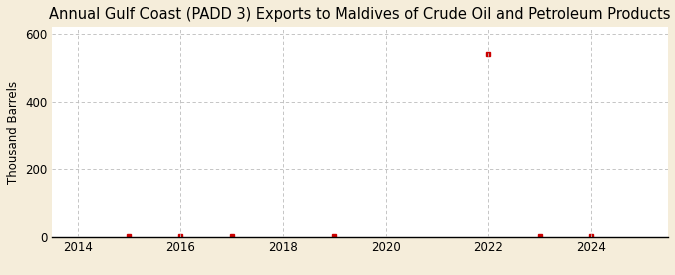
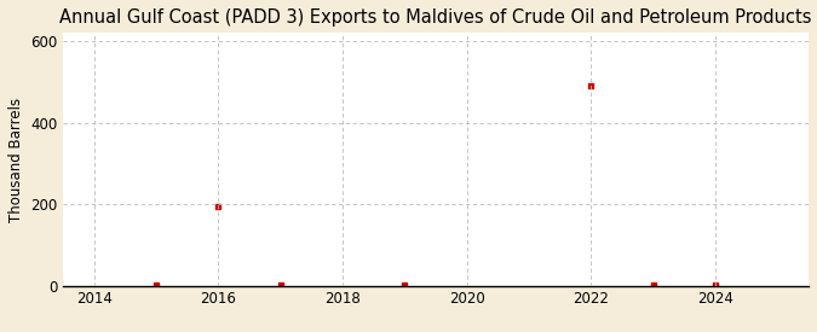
2016: 2 -> 195
2022: 540 -> 490
